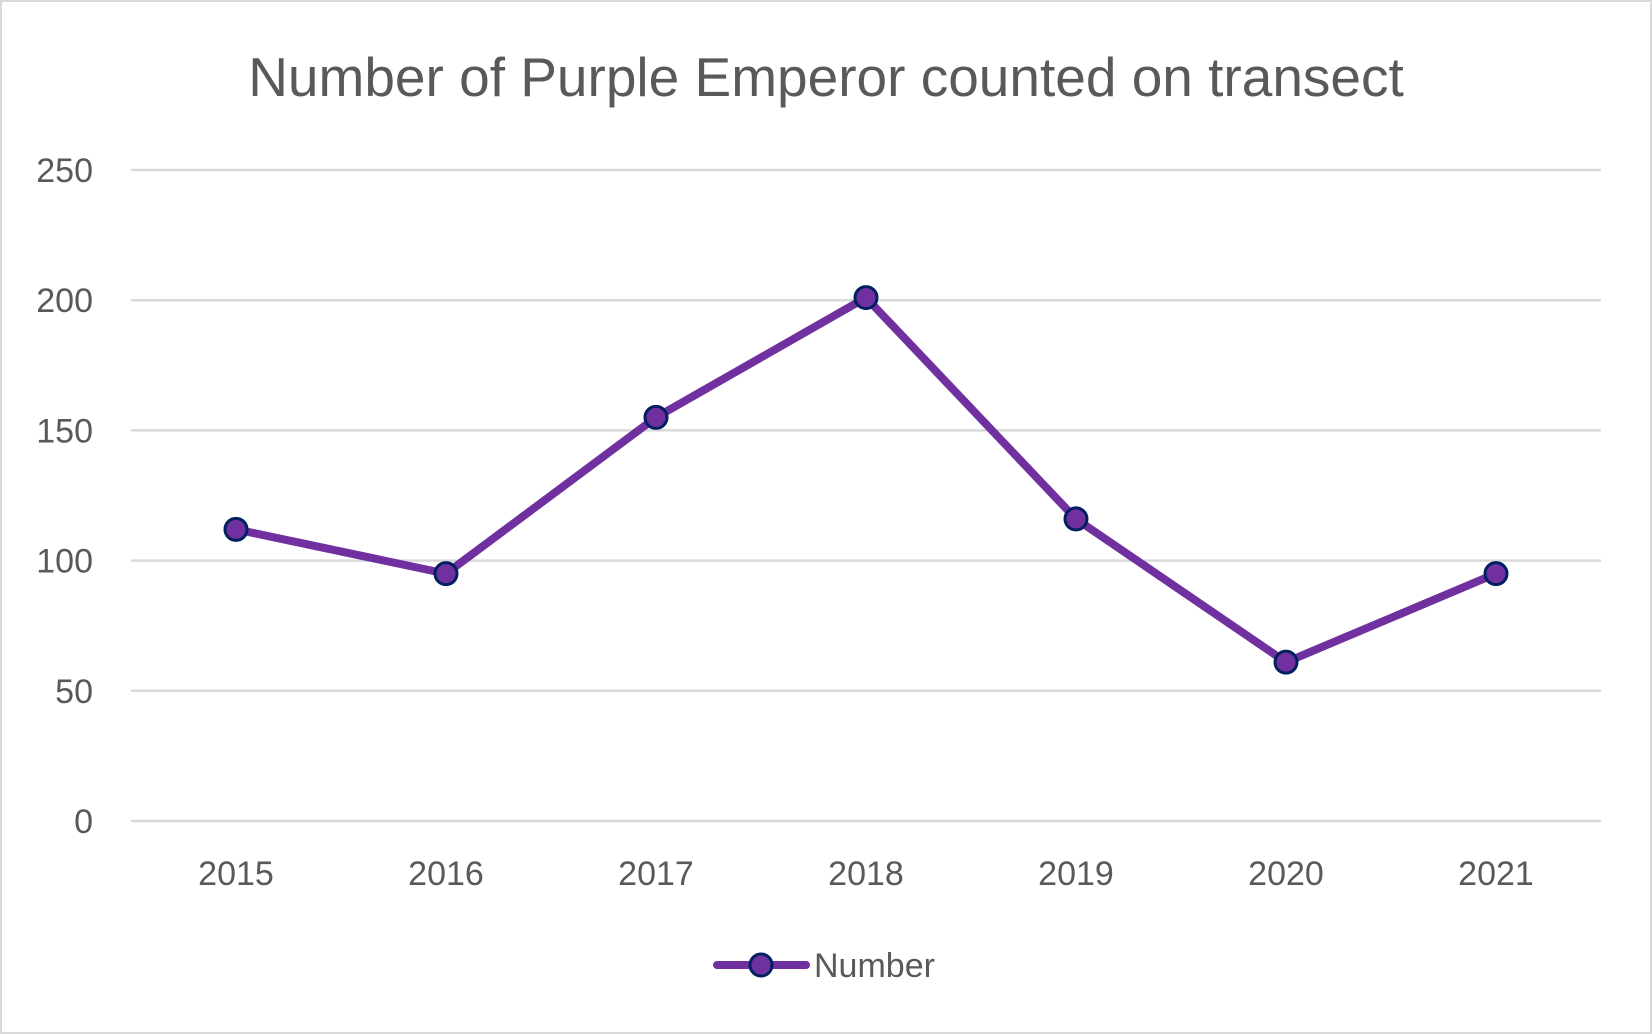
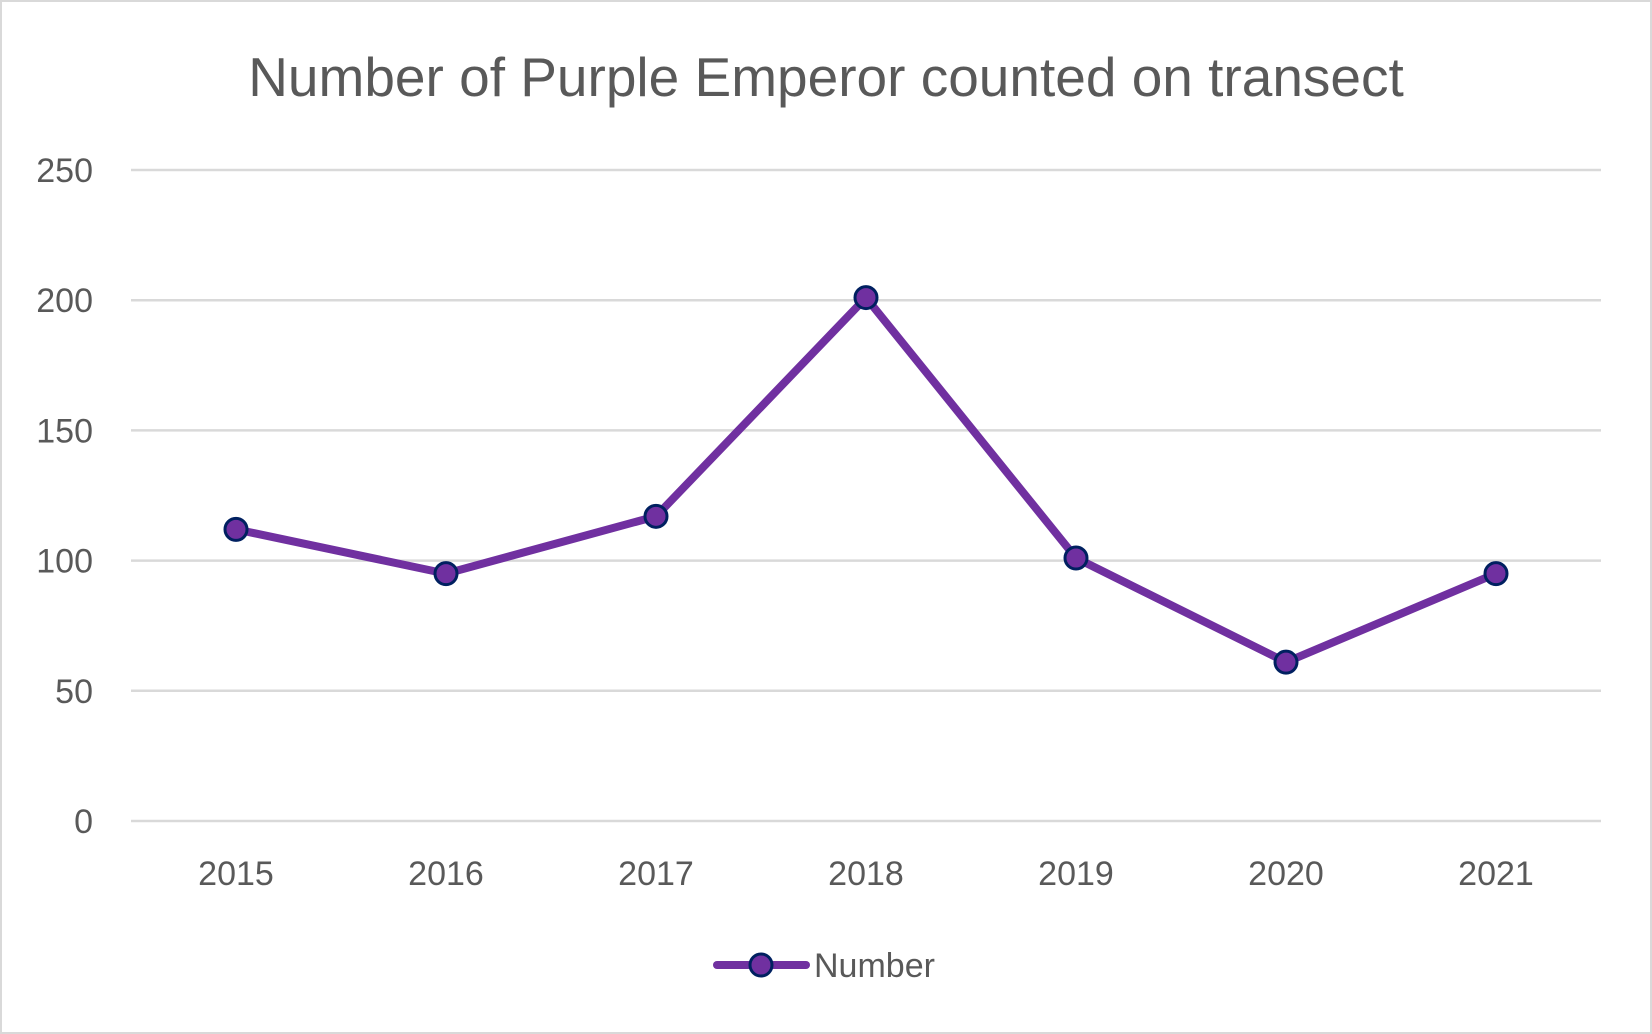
2017: 155 -> 117
2019: 116 -> 101
